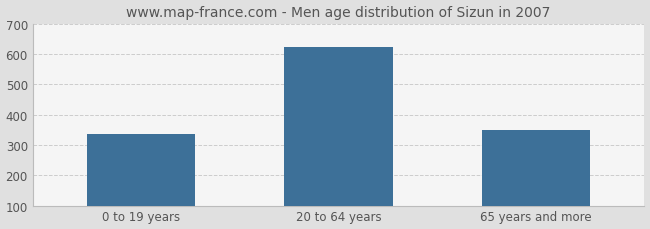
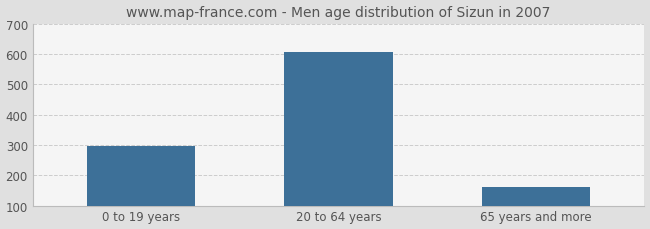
0 to 19 years: 335 -> 298
20 to 64 years: 625 -> 607
65 years and more: 350 -> 160
